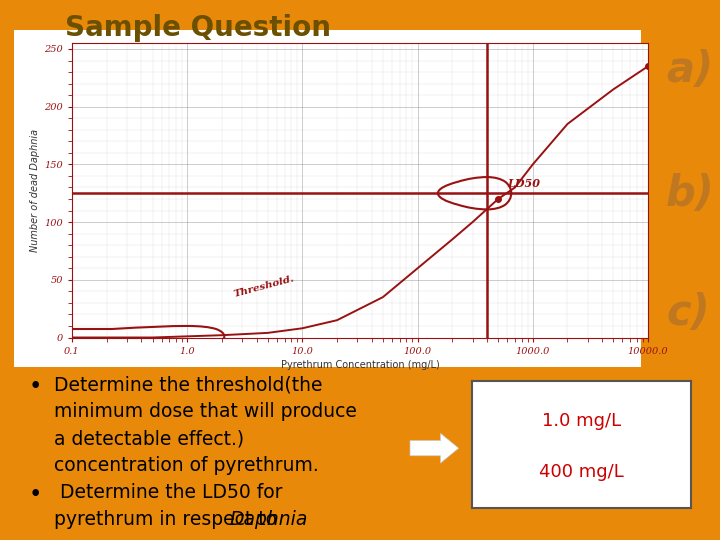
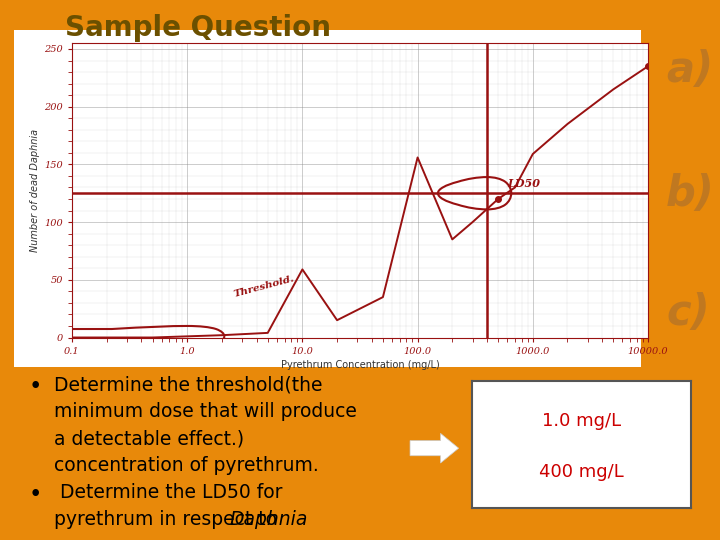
10.0: 8 -> 59
100.0: 60 -> 156
1000.0: 150 -> 159
